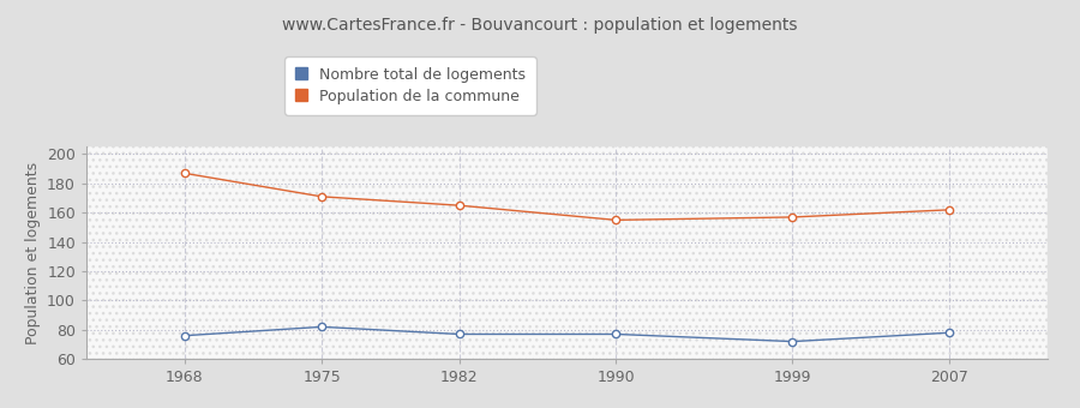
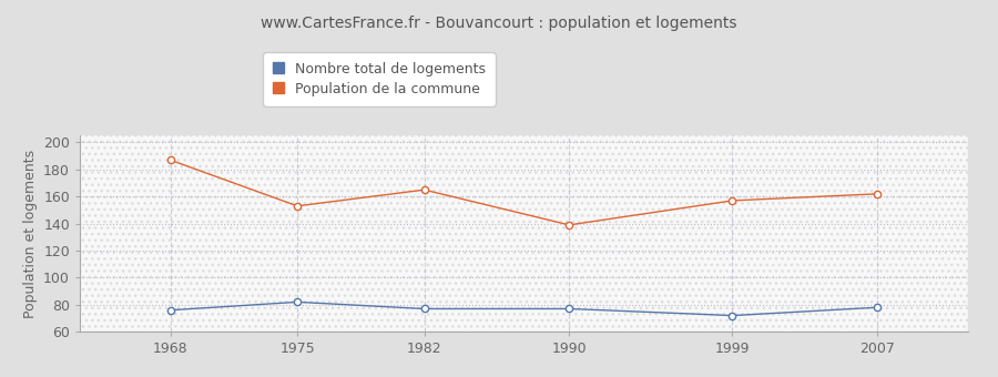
Population de la commune/1975: 171 -> 153
Population de la commune/1990: 155 -> 139
